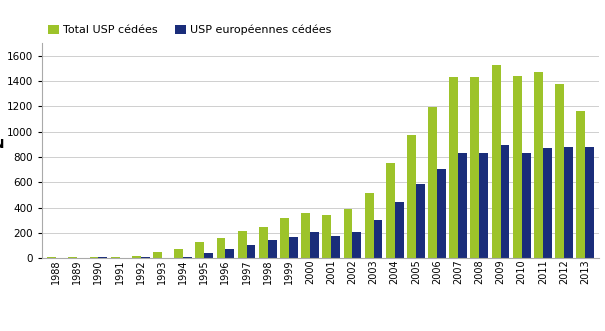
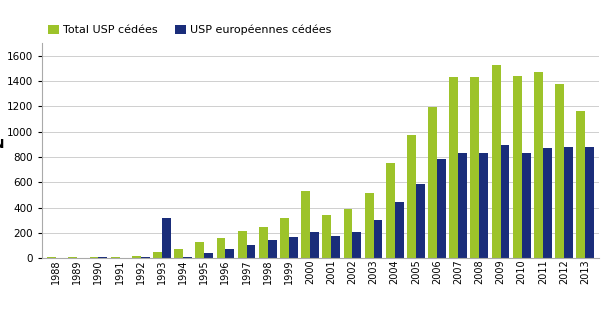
USP européennes cédées/1993: 0 -> 320
Total USP cédées/2000: 360 -> 530
USP européennes cédées/2006: 700 -> 780
